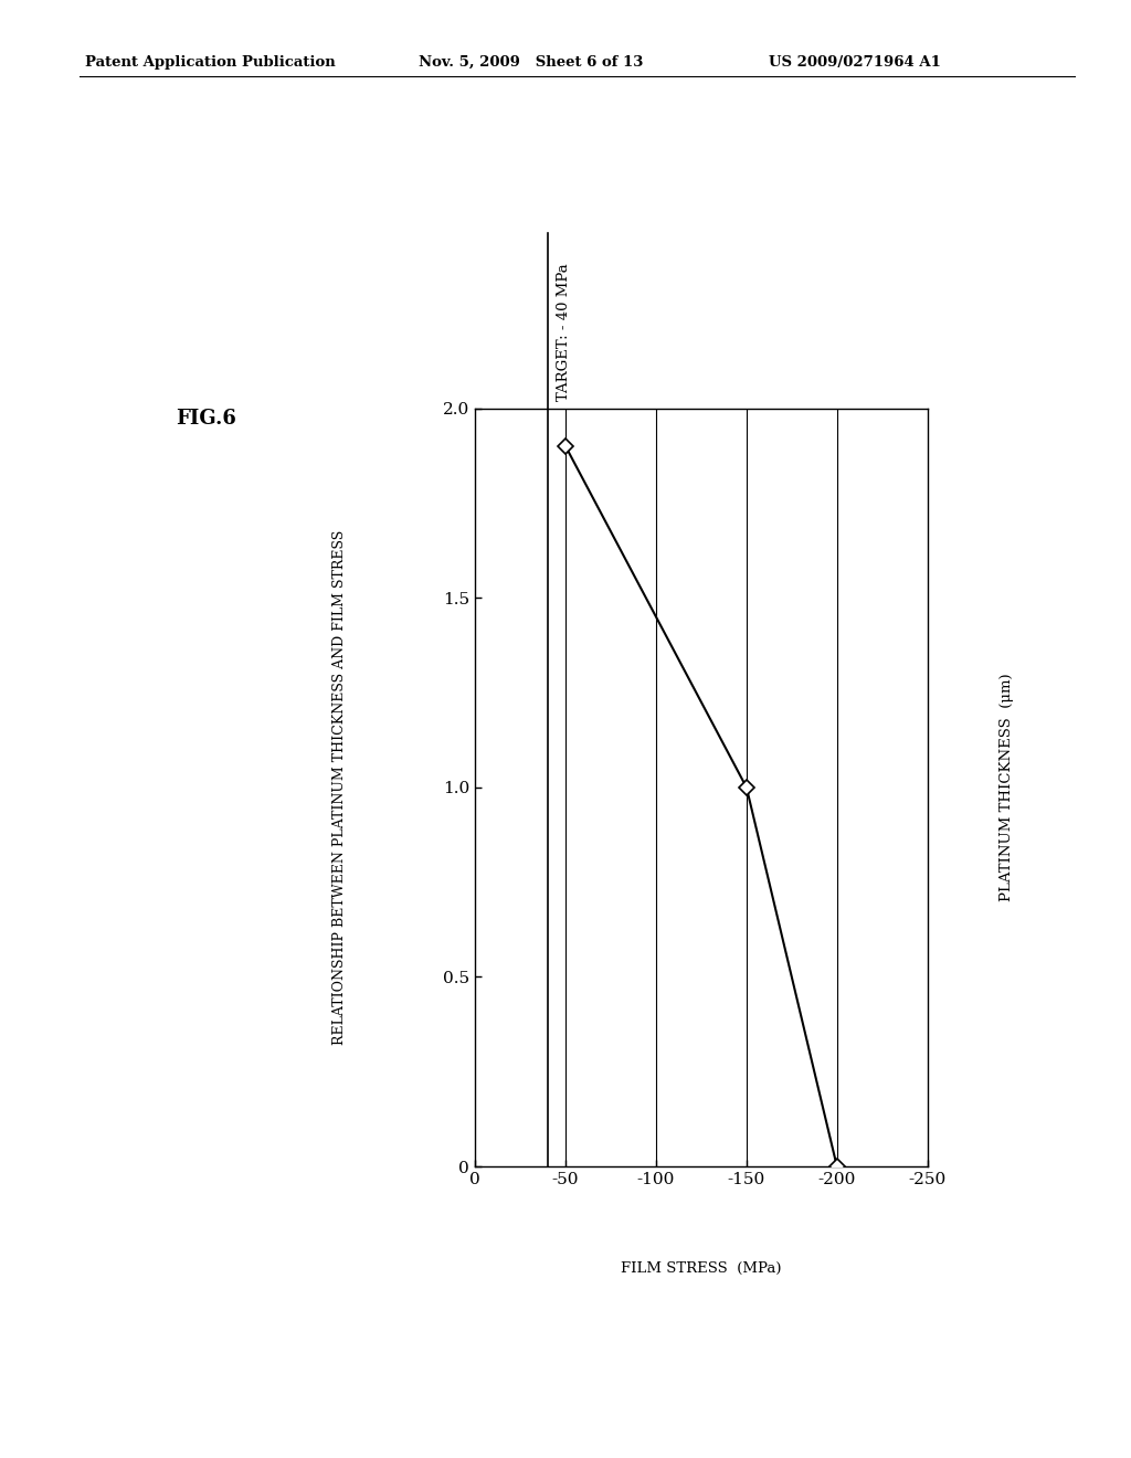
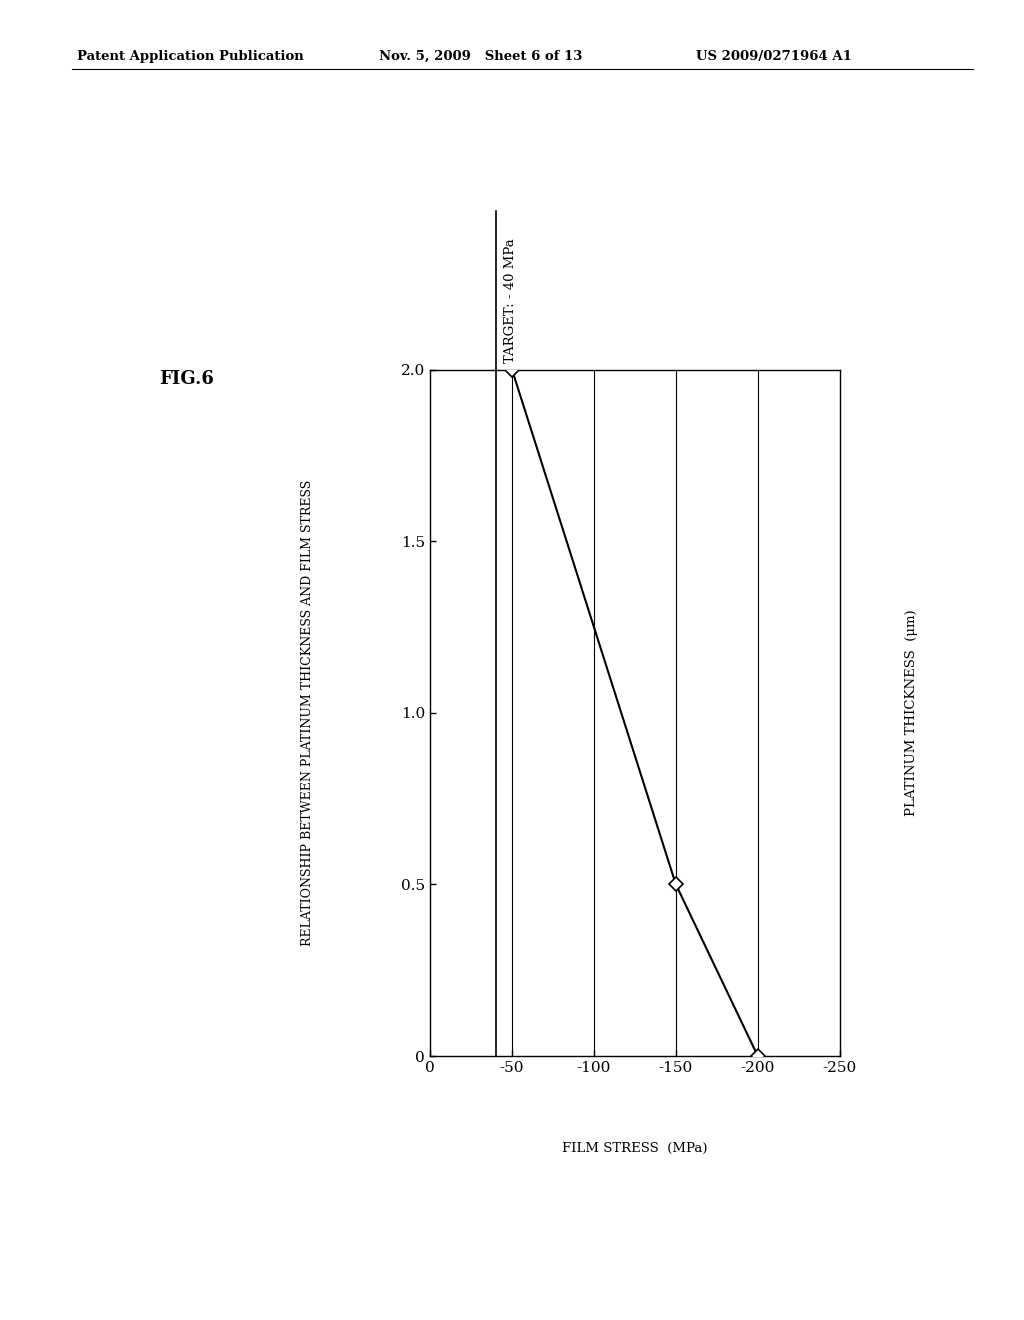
-50: 1.9 -> 2.0
-150: 1.0 -> 0.5
